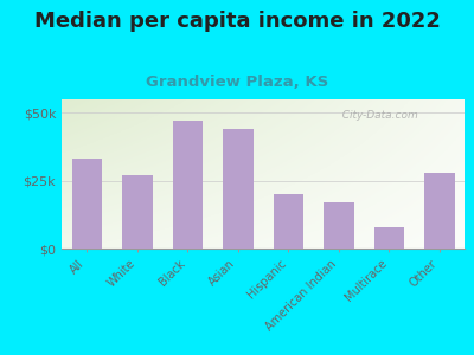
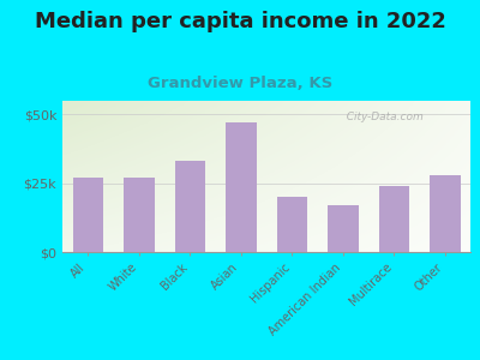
All: $33k -> $27k
Black: $47k -> $33k
Asian: $44k -> $47k
Multirace: $8k -> $24k
